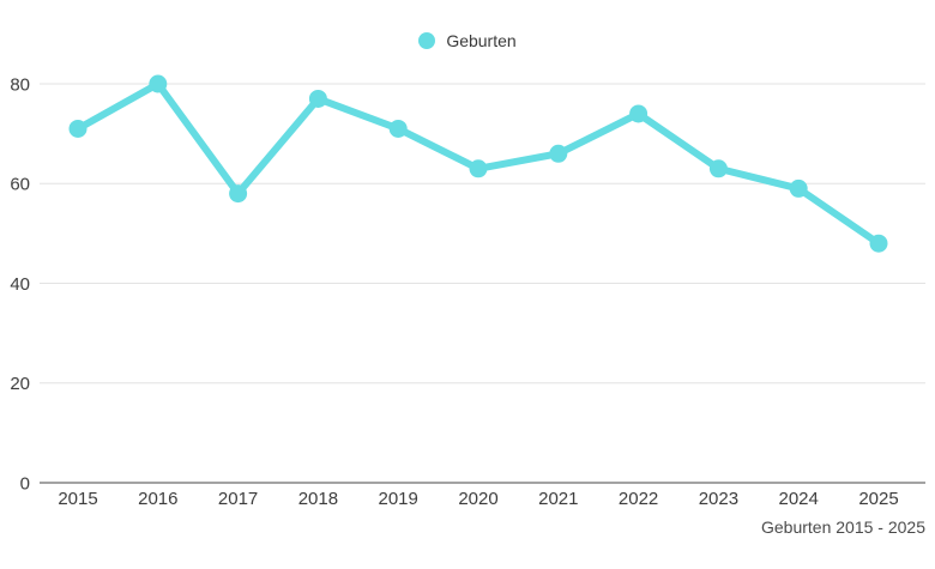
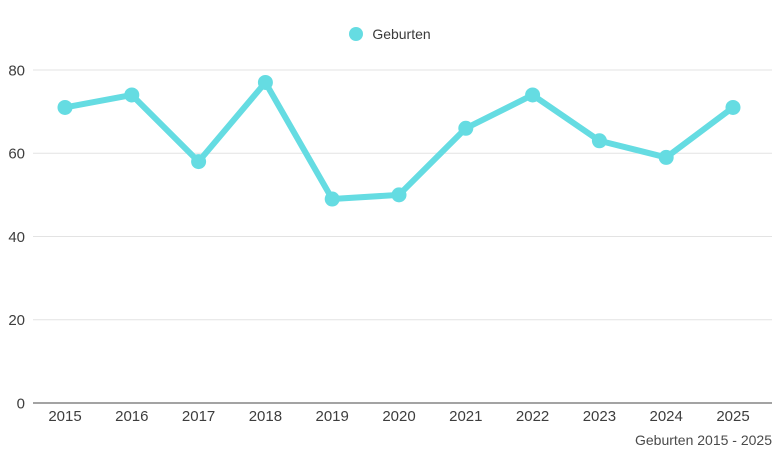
2016: 80 -> 74
2019: 71 -> 49
2020: 63 -> 50
2025: 48 -> 71
